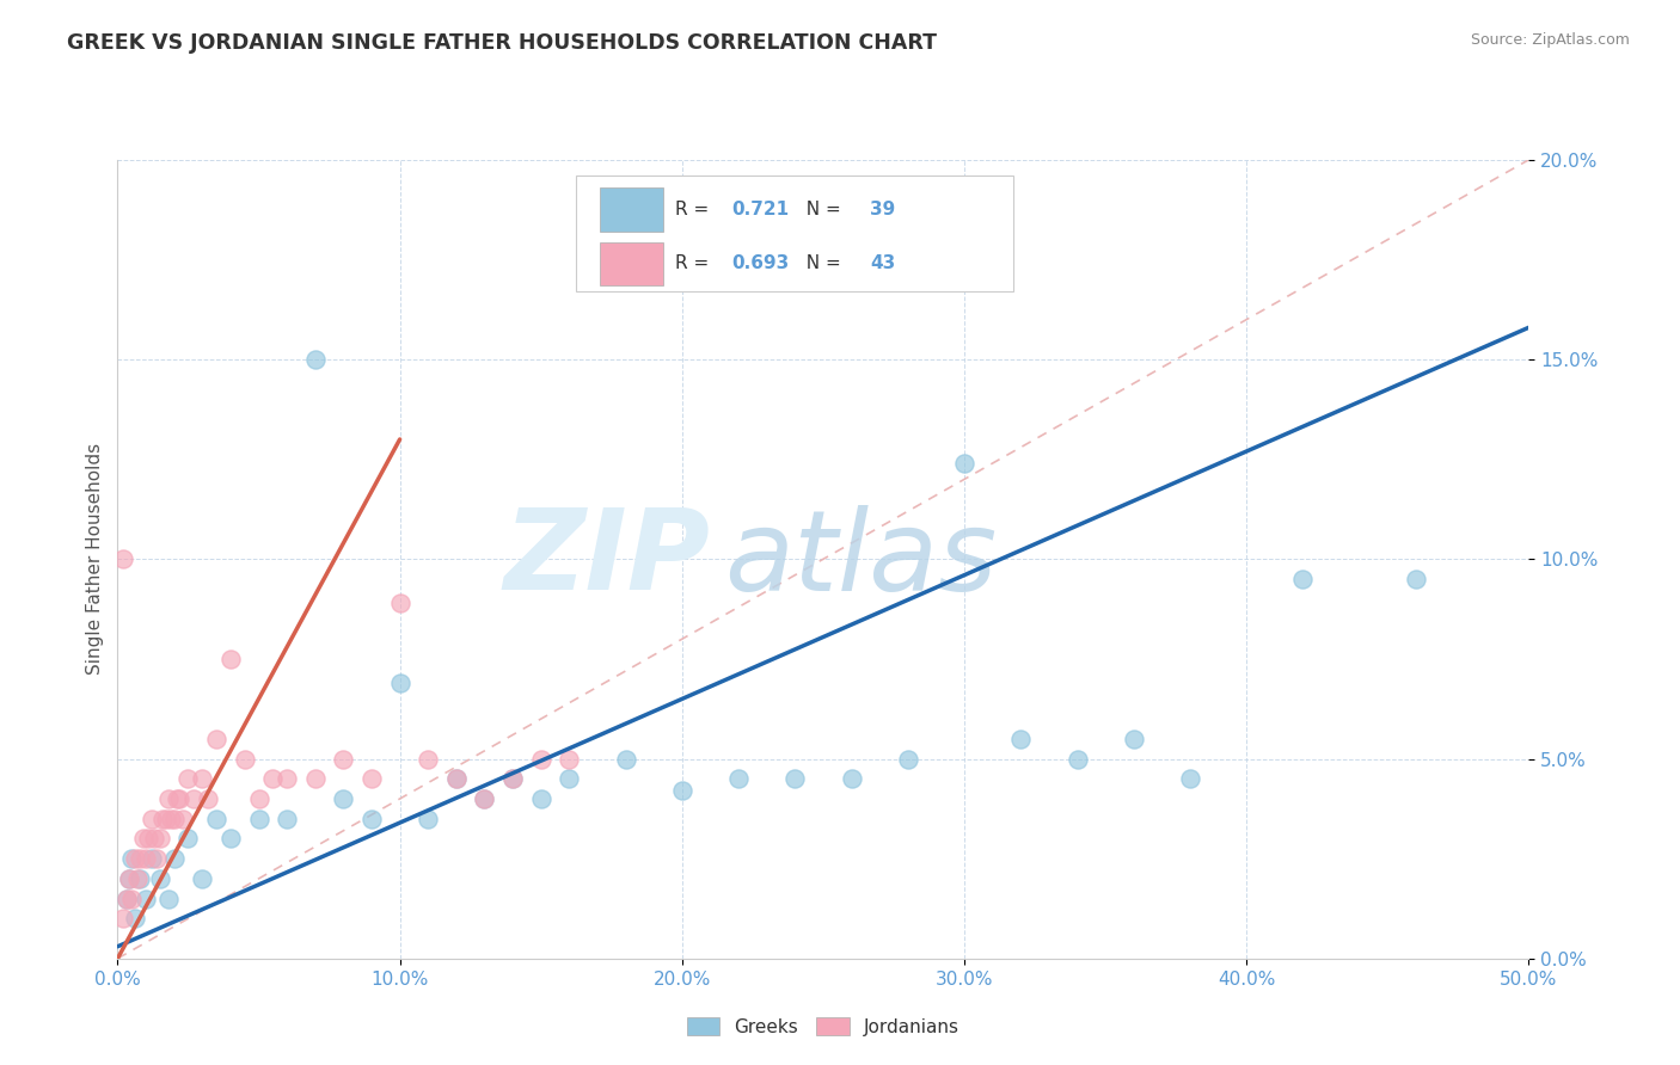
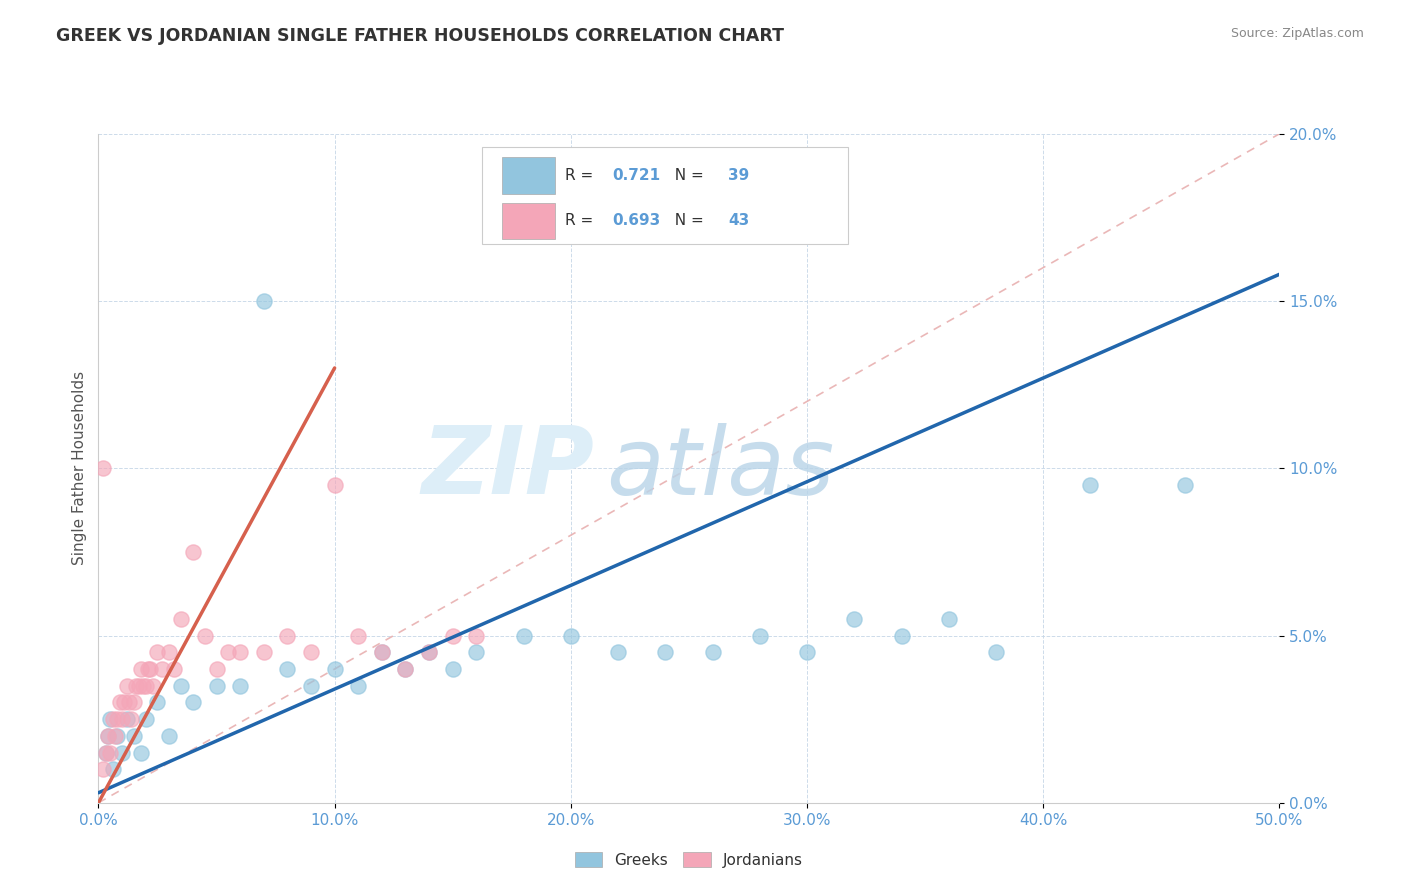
Greeks/10.0%: 6.9% -> 4.0%
Jordanians/10.0%: 8.9% -> 9.5%
Greeks/20.0%: 4.2% -> 5.0%
Greeks/30.0%: 12.4% -> 4.5%
